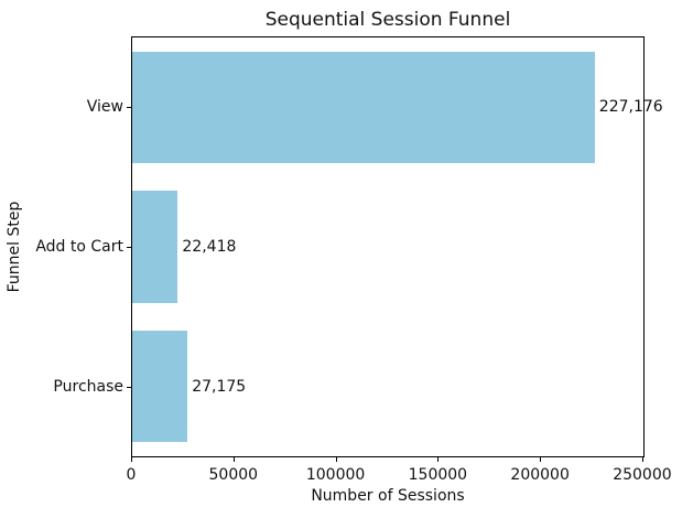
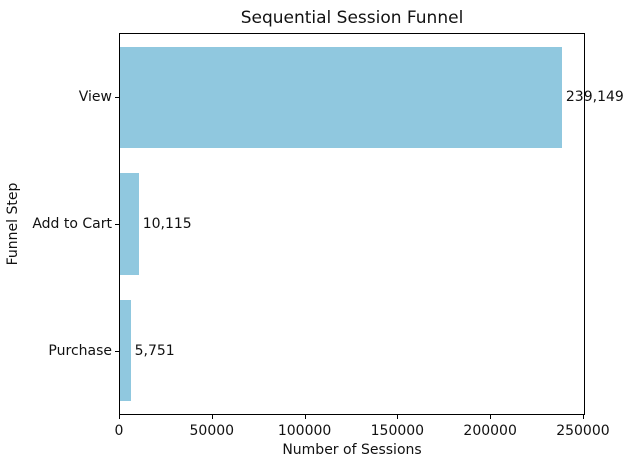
View: 227,176 -> 239,149
Add to Cart: 22,418 -> 10,115
Purchase: 27,175 -> 5,751
